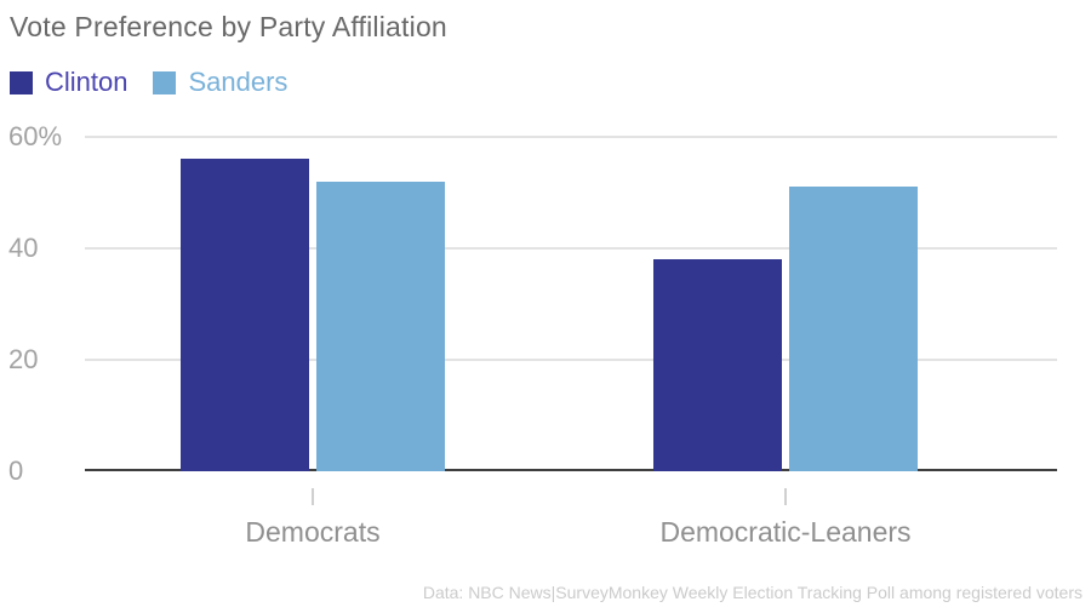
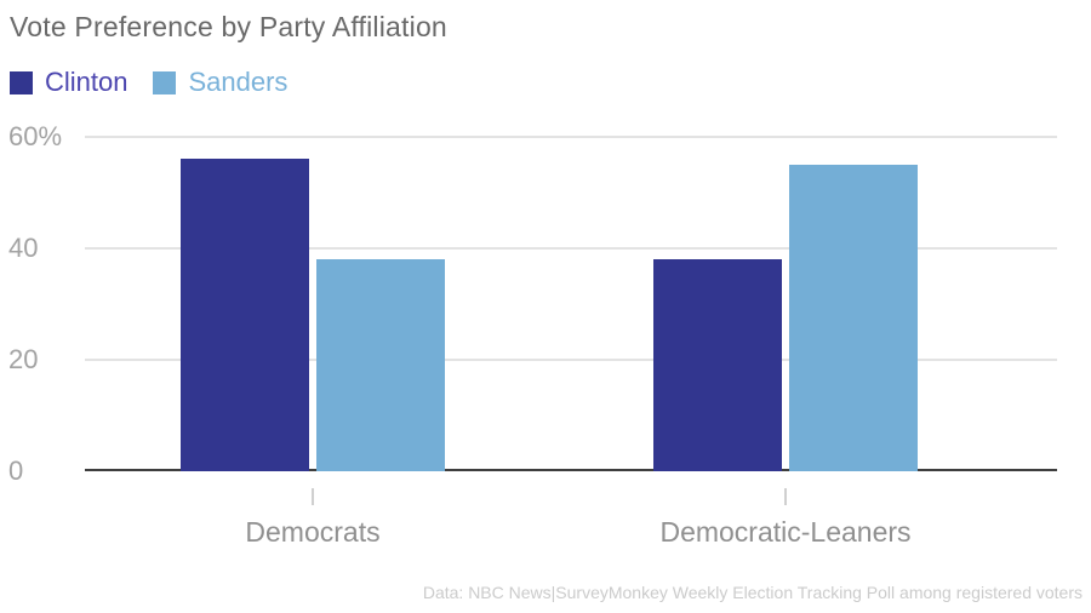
Sanders/Democrats: 52% -> 38%
Sanders/Democratic-Leaners: 51% -> 55%
